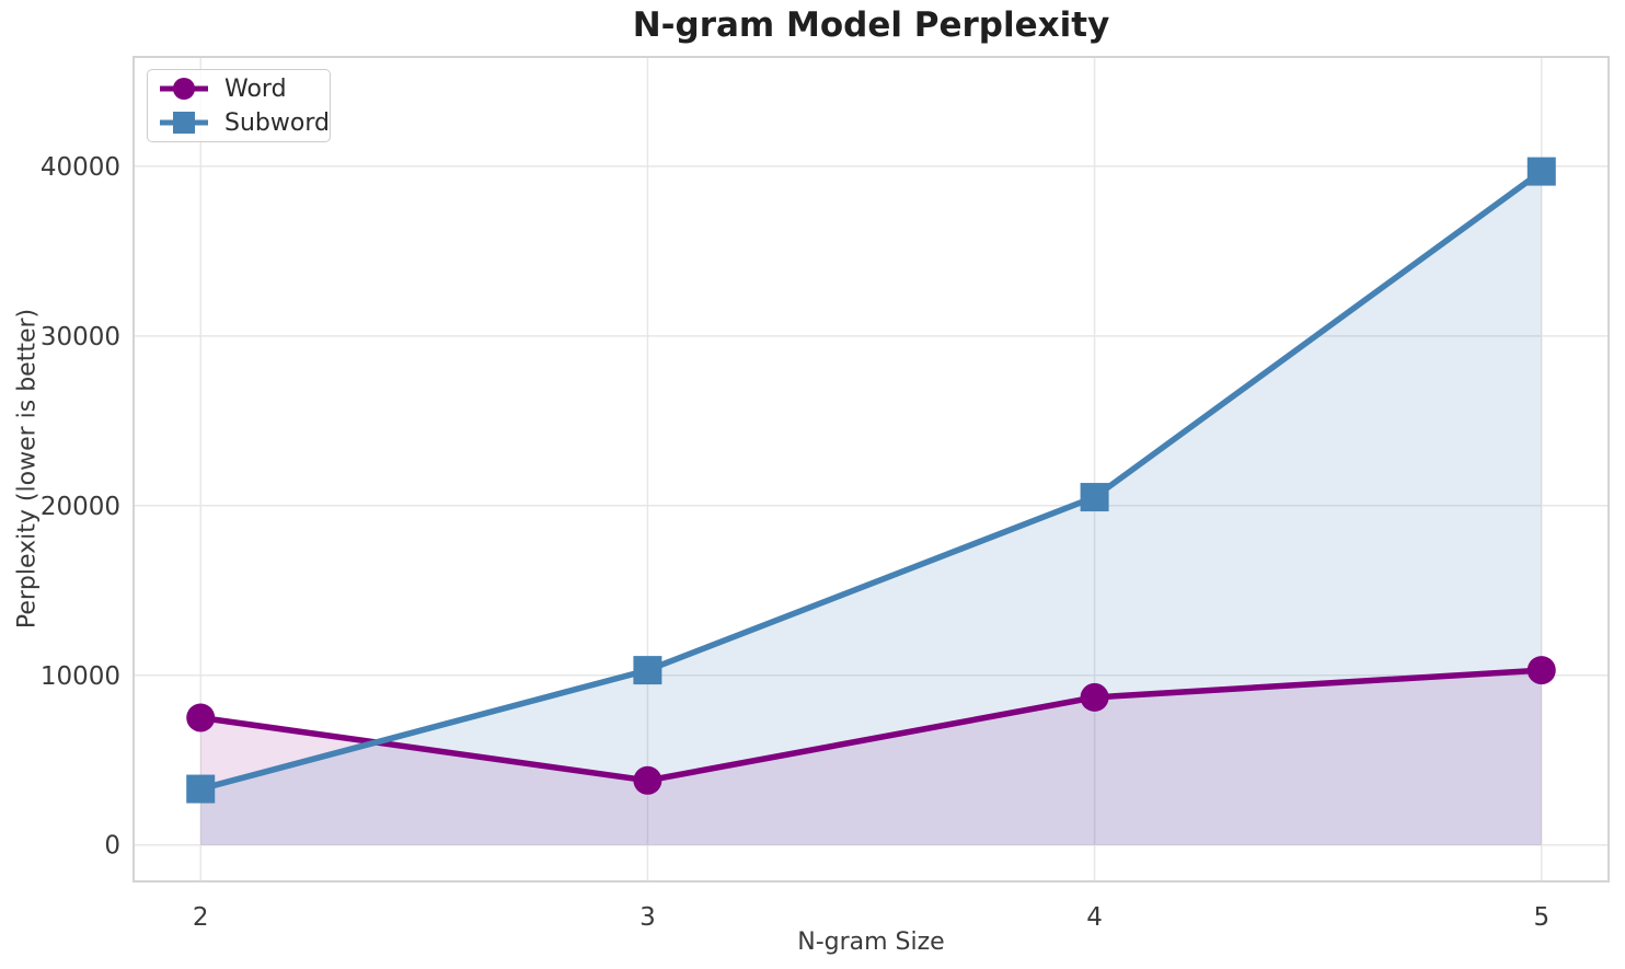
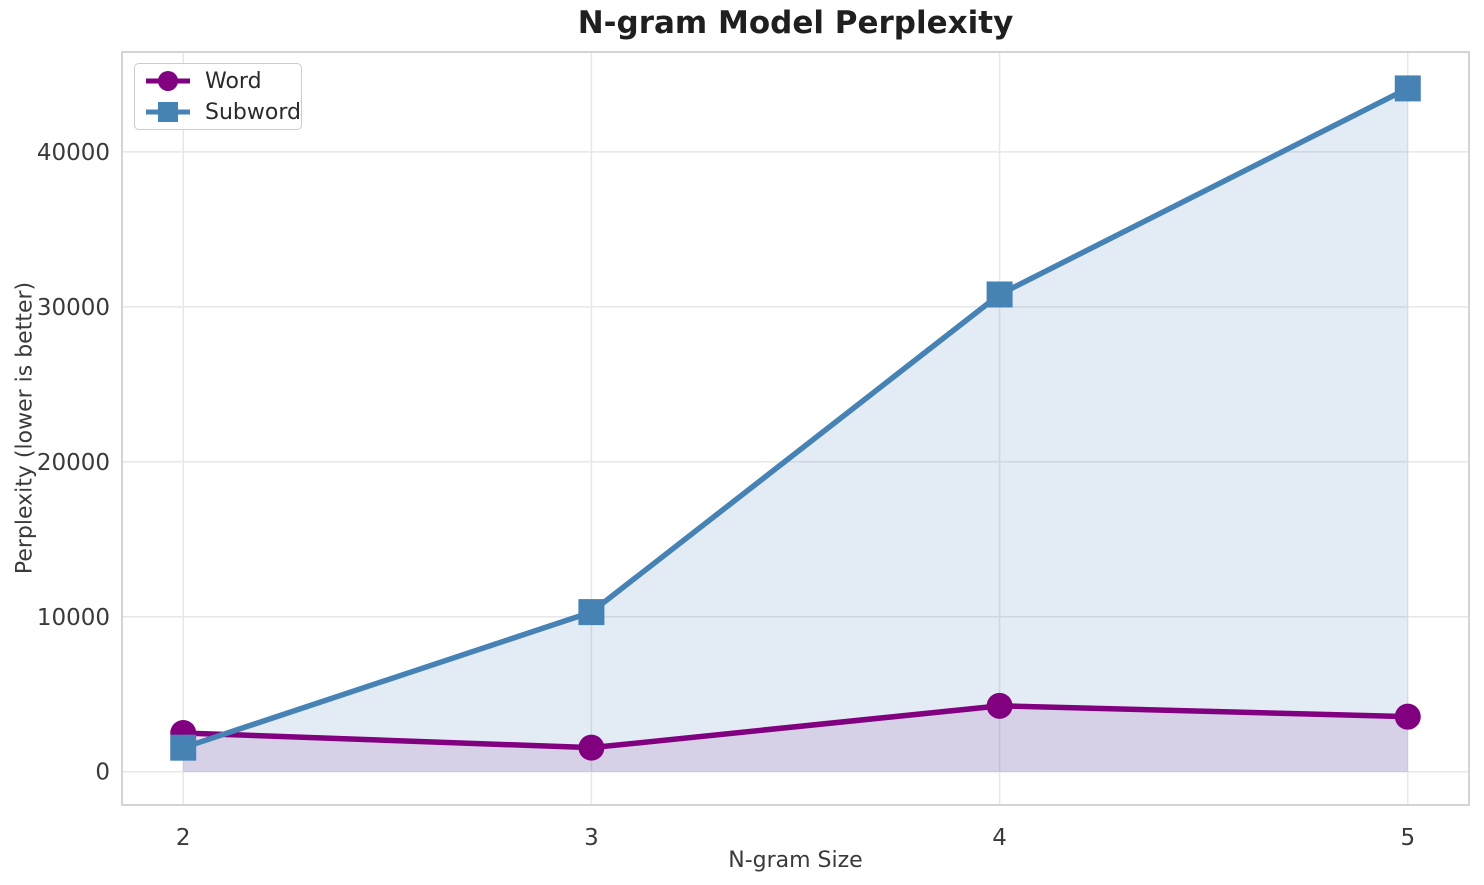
Word/2: 7500 -> 2500
Subword/2: 3300 -> 1600
Word/3: 3800 -> 1600
Word/4: 8700 -> 4200
Subword/4: 20500 -> 30800
Word/5: 10300 -> 3600
Subword/5: 39700 -> 44100
